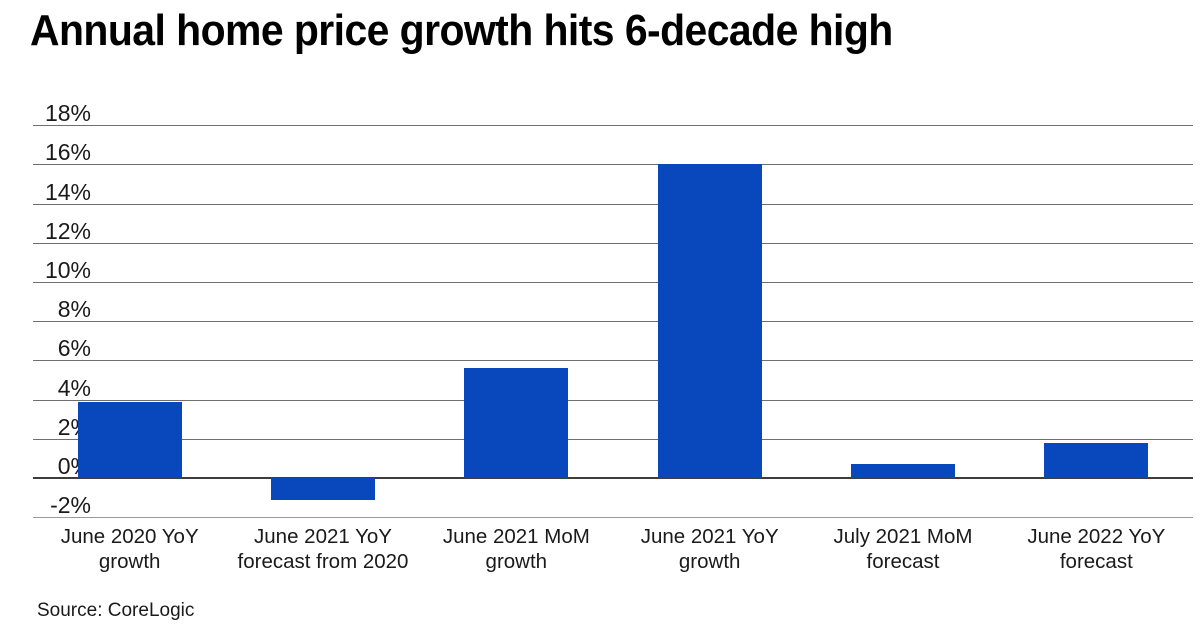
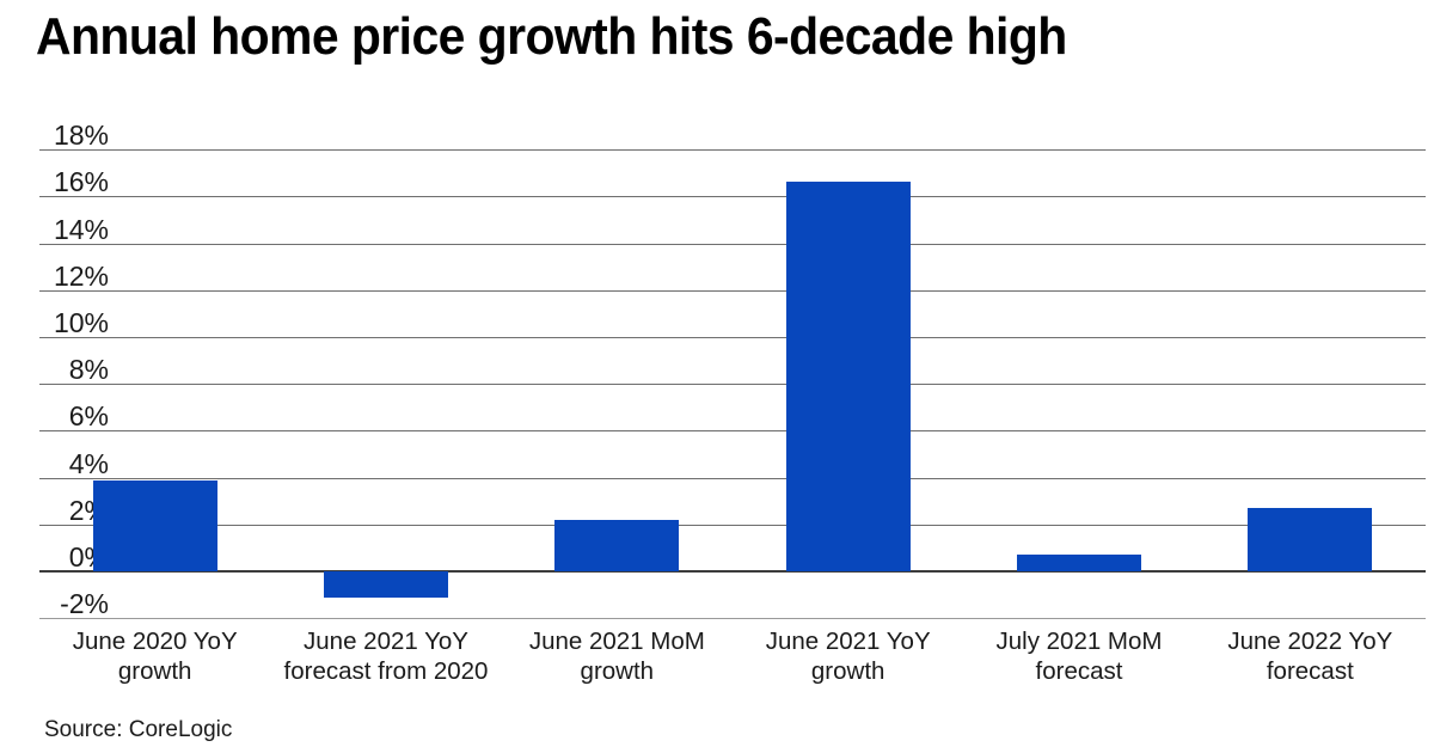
June 2021 MoM growth: 5.6% -> 2.2%
June 2021 YoY growth: 16.0% -> 16.6%
June 2022 YoY forecast: 1.8% -> 2.7%
